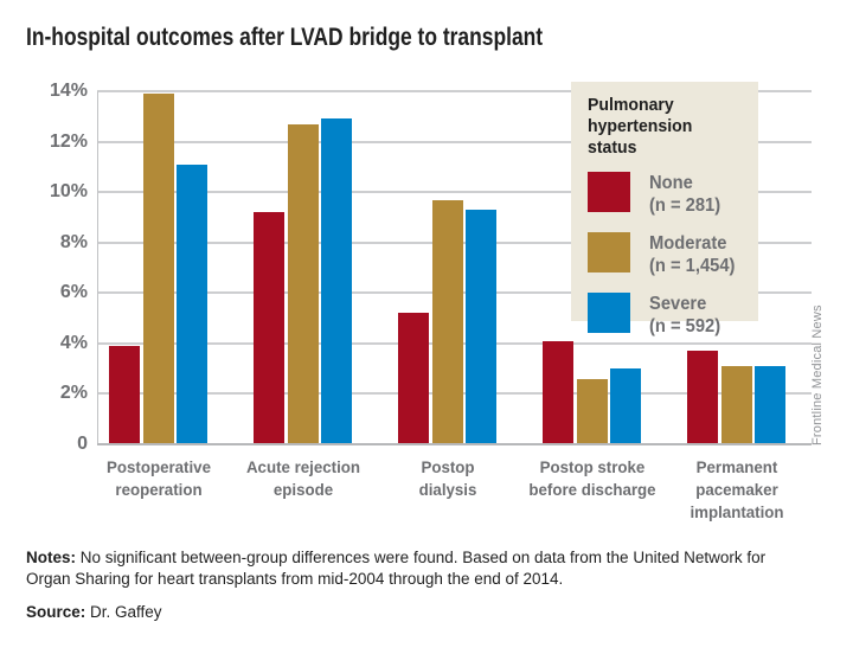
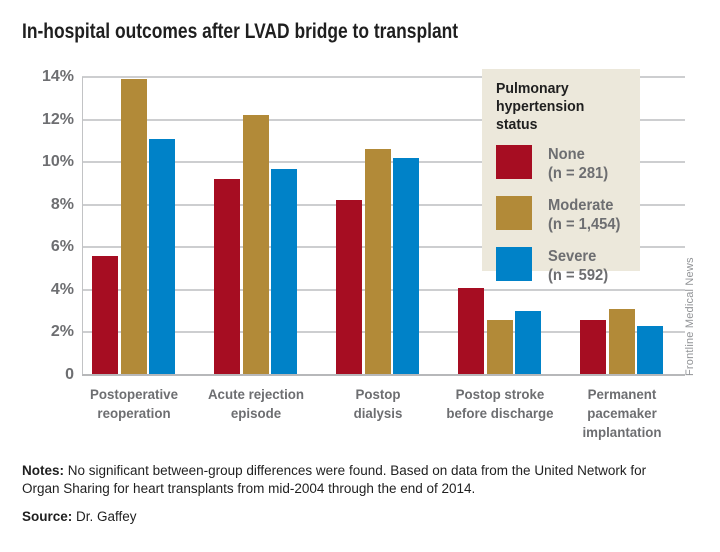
None (n = 281)/Postoperative reoperation: 3.9% -> 5.6%
Moderate (n = 1,454)/Acute rejection episode: 12.7% -> 12.2%
Severe (n = 592)/Acute rejection episode: 12.9% -> 9.7%
None (n = 281)/Postop dialysis: 5.2% -> 8.2%
Moderate (n = 1,454)/Postop dialysis: 9.7% -> 10.6%
Severe (n = 592)/Postop dialysis: 9.3% -> 10.2%
None (n = 281)/Permanent pacemaker implantation: 3.7% -> 2.6%
Severe (n = 592)/Permanent pacemaker implantation: 3.1% -> 2.3%
